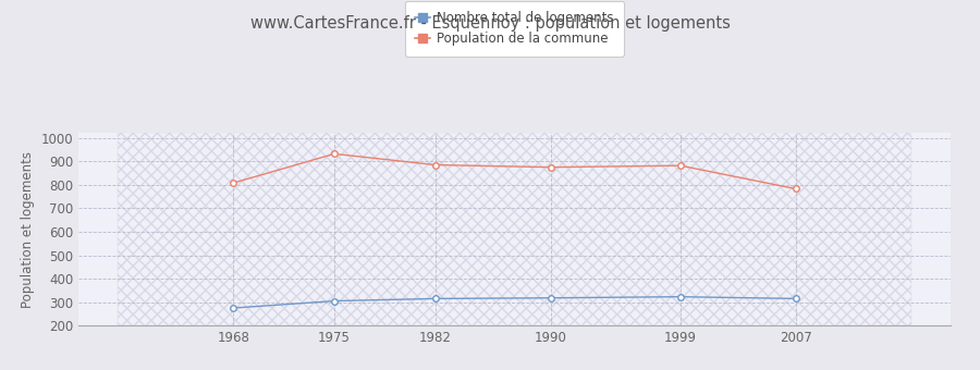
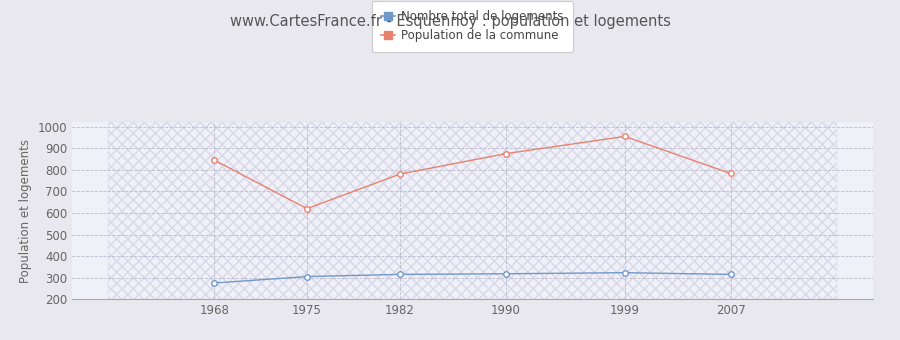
Population de la commune/1968: 808 -> 845
Population de la commune/1975: 932 -> 620
Population de la commune/1982: 885 -> 780
Population de la commune/1999: 882 -> 955
